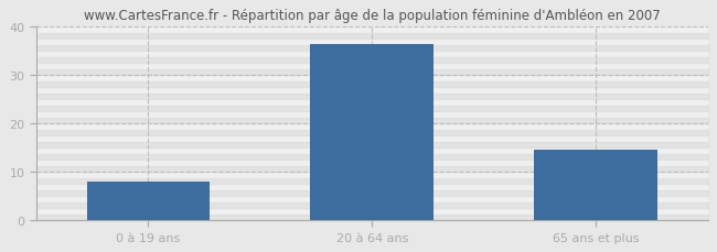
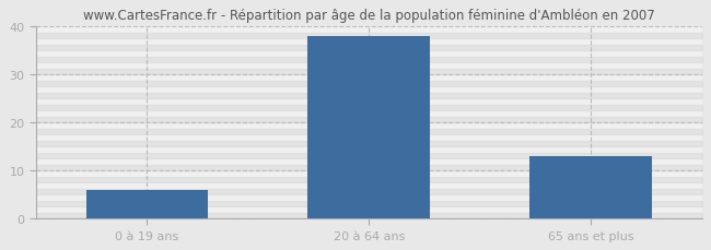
0 à 19 ans: 8.0 -> 6.0
20 à 64 ans: 36.5 -> 38.0
65 ans et plus: 14.5 -> 13.0
